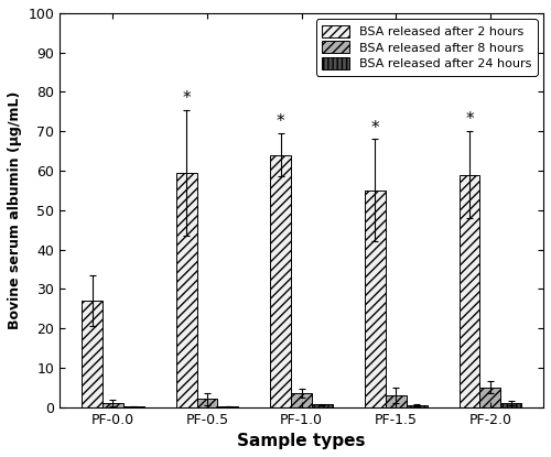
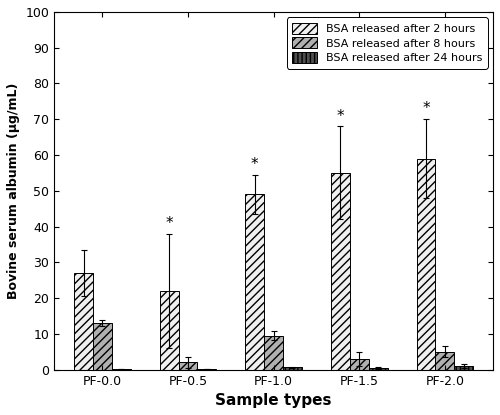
BSA released after 8 hours/PF-0.0: 1.0 -> 13.0
BSA released after 2 hours/PF-0.5: 59.5 -> 22.0
BSA released after 2 hours/PF-1.0: 64.0 -> 49.0
BSA released after 8 hours/PF-1.0: 3.5 -> 9.5
